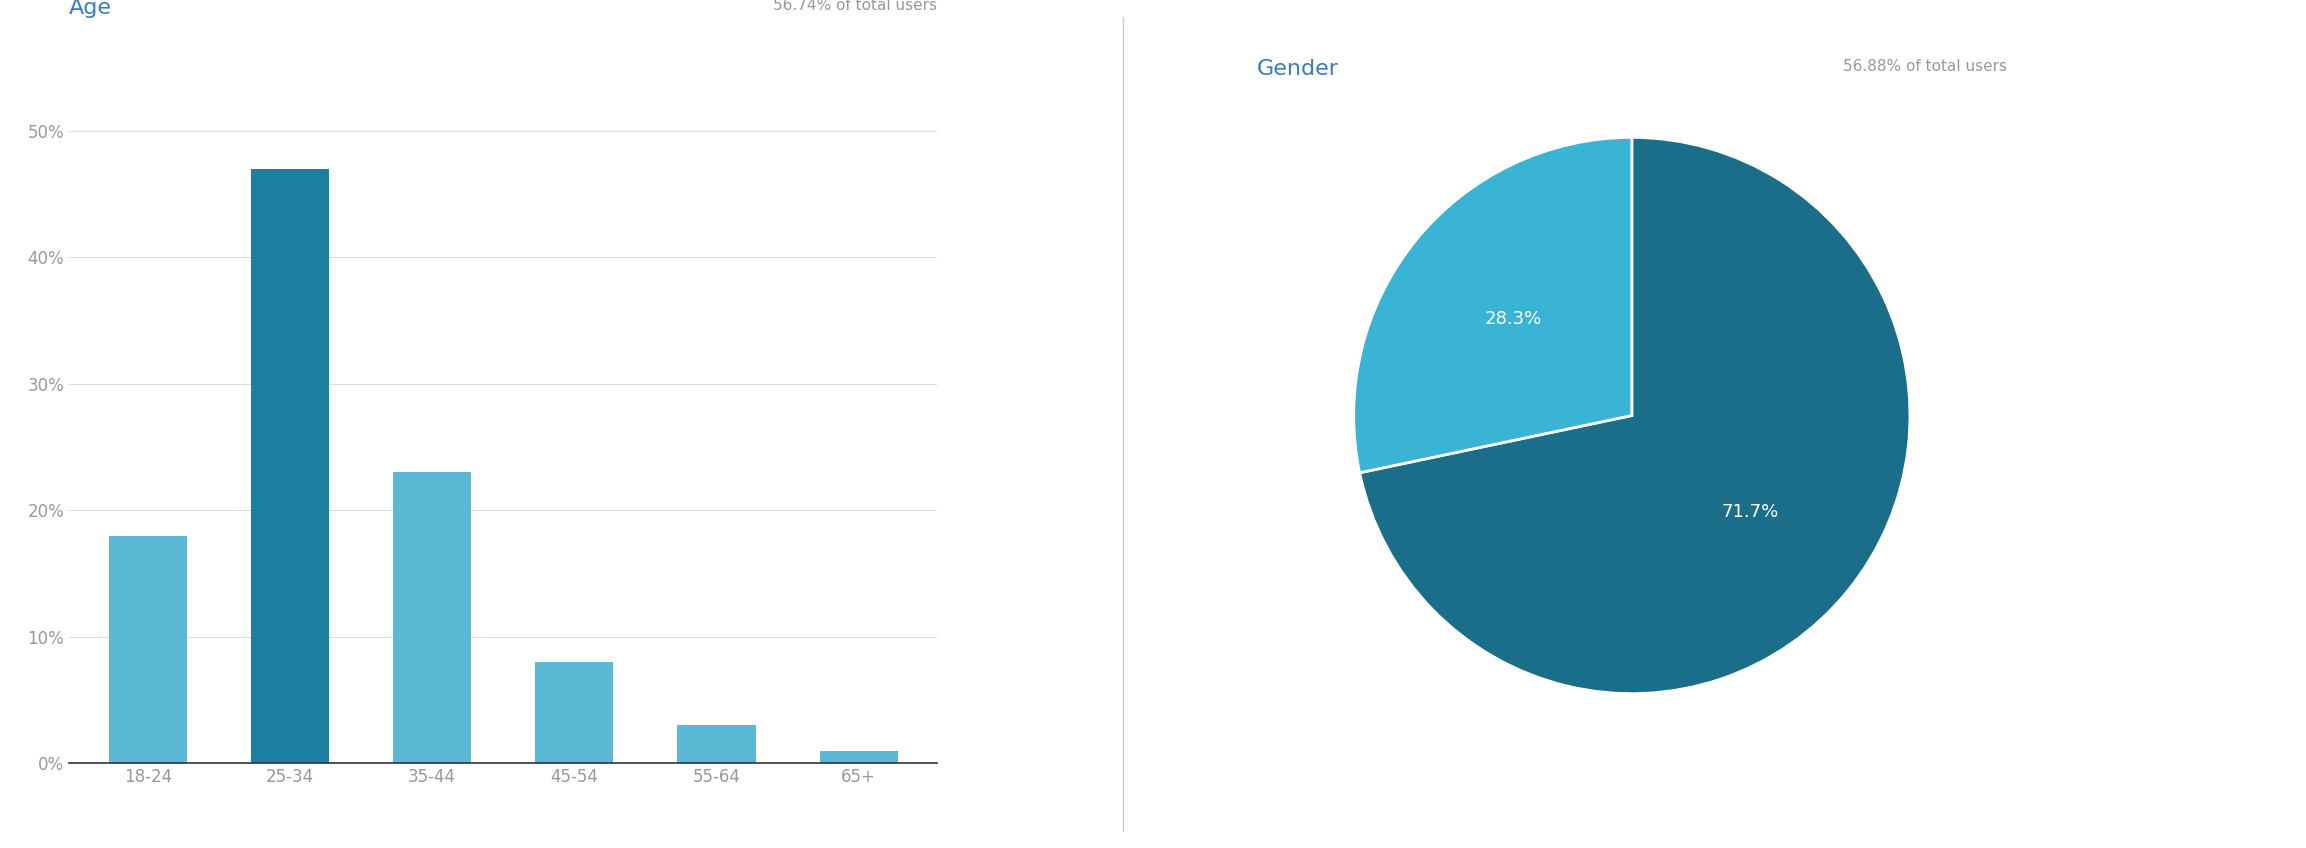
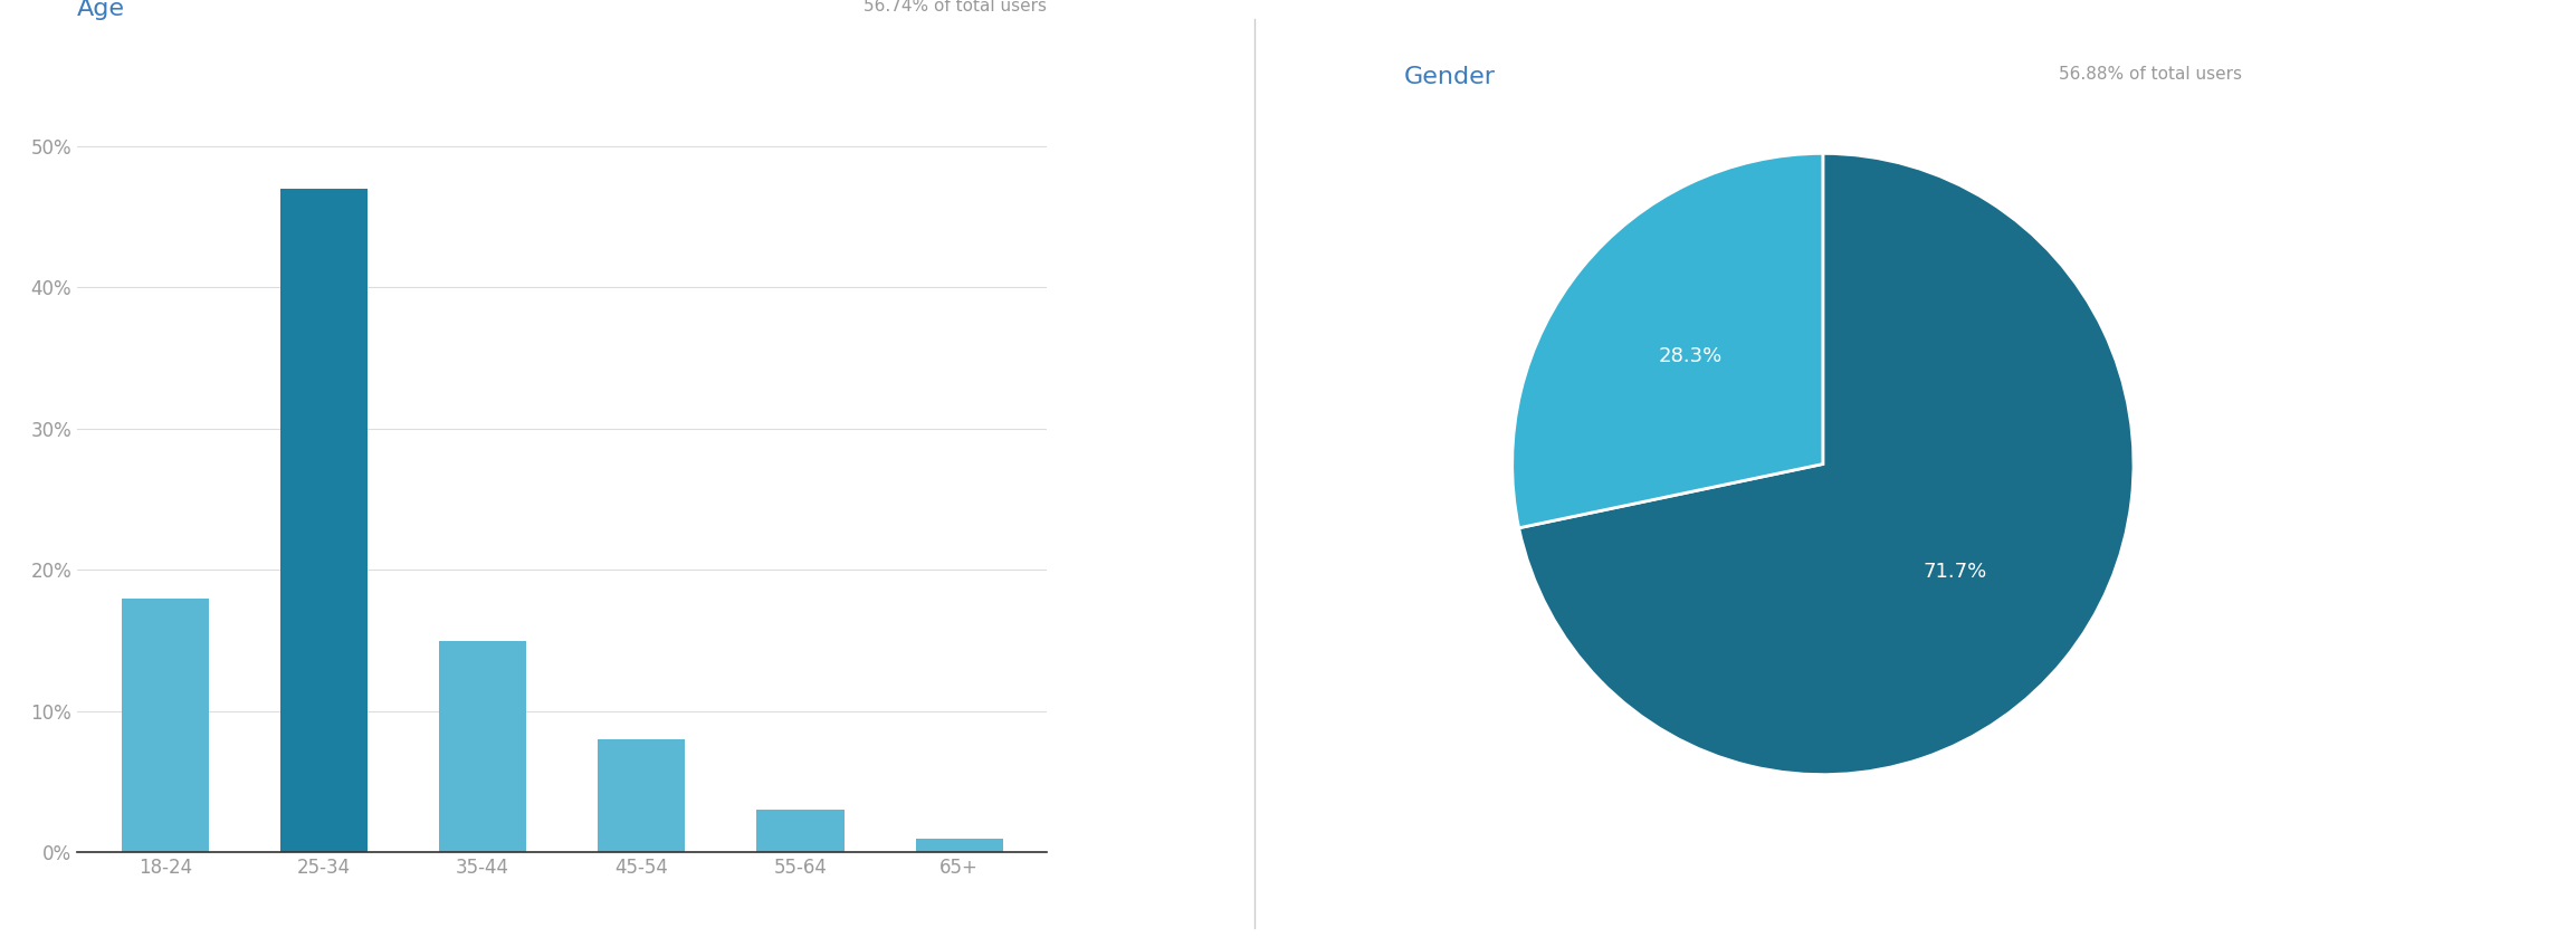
35-44: 23% -> 15%
